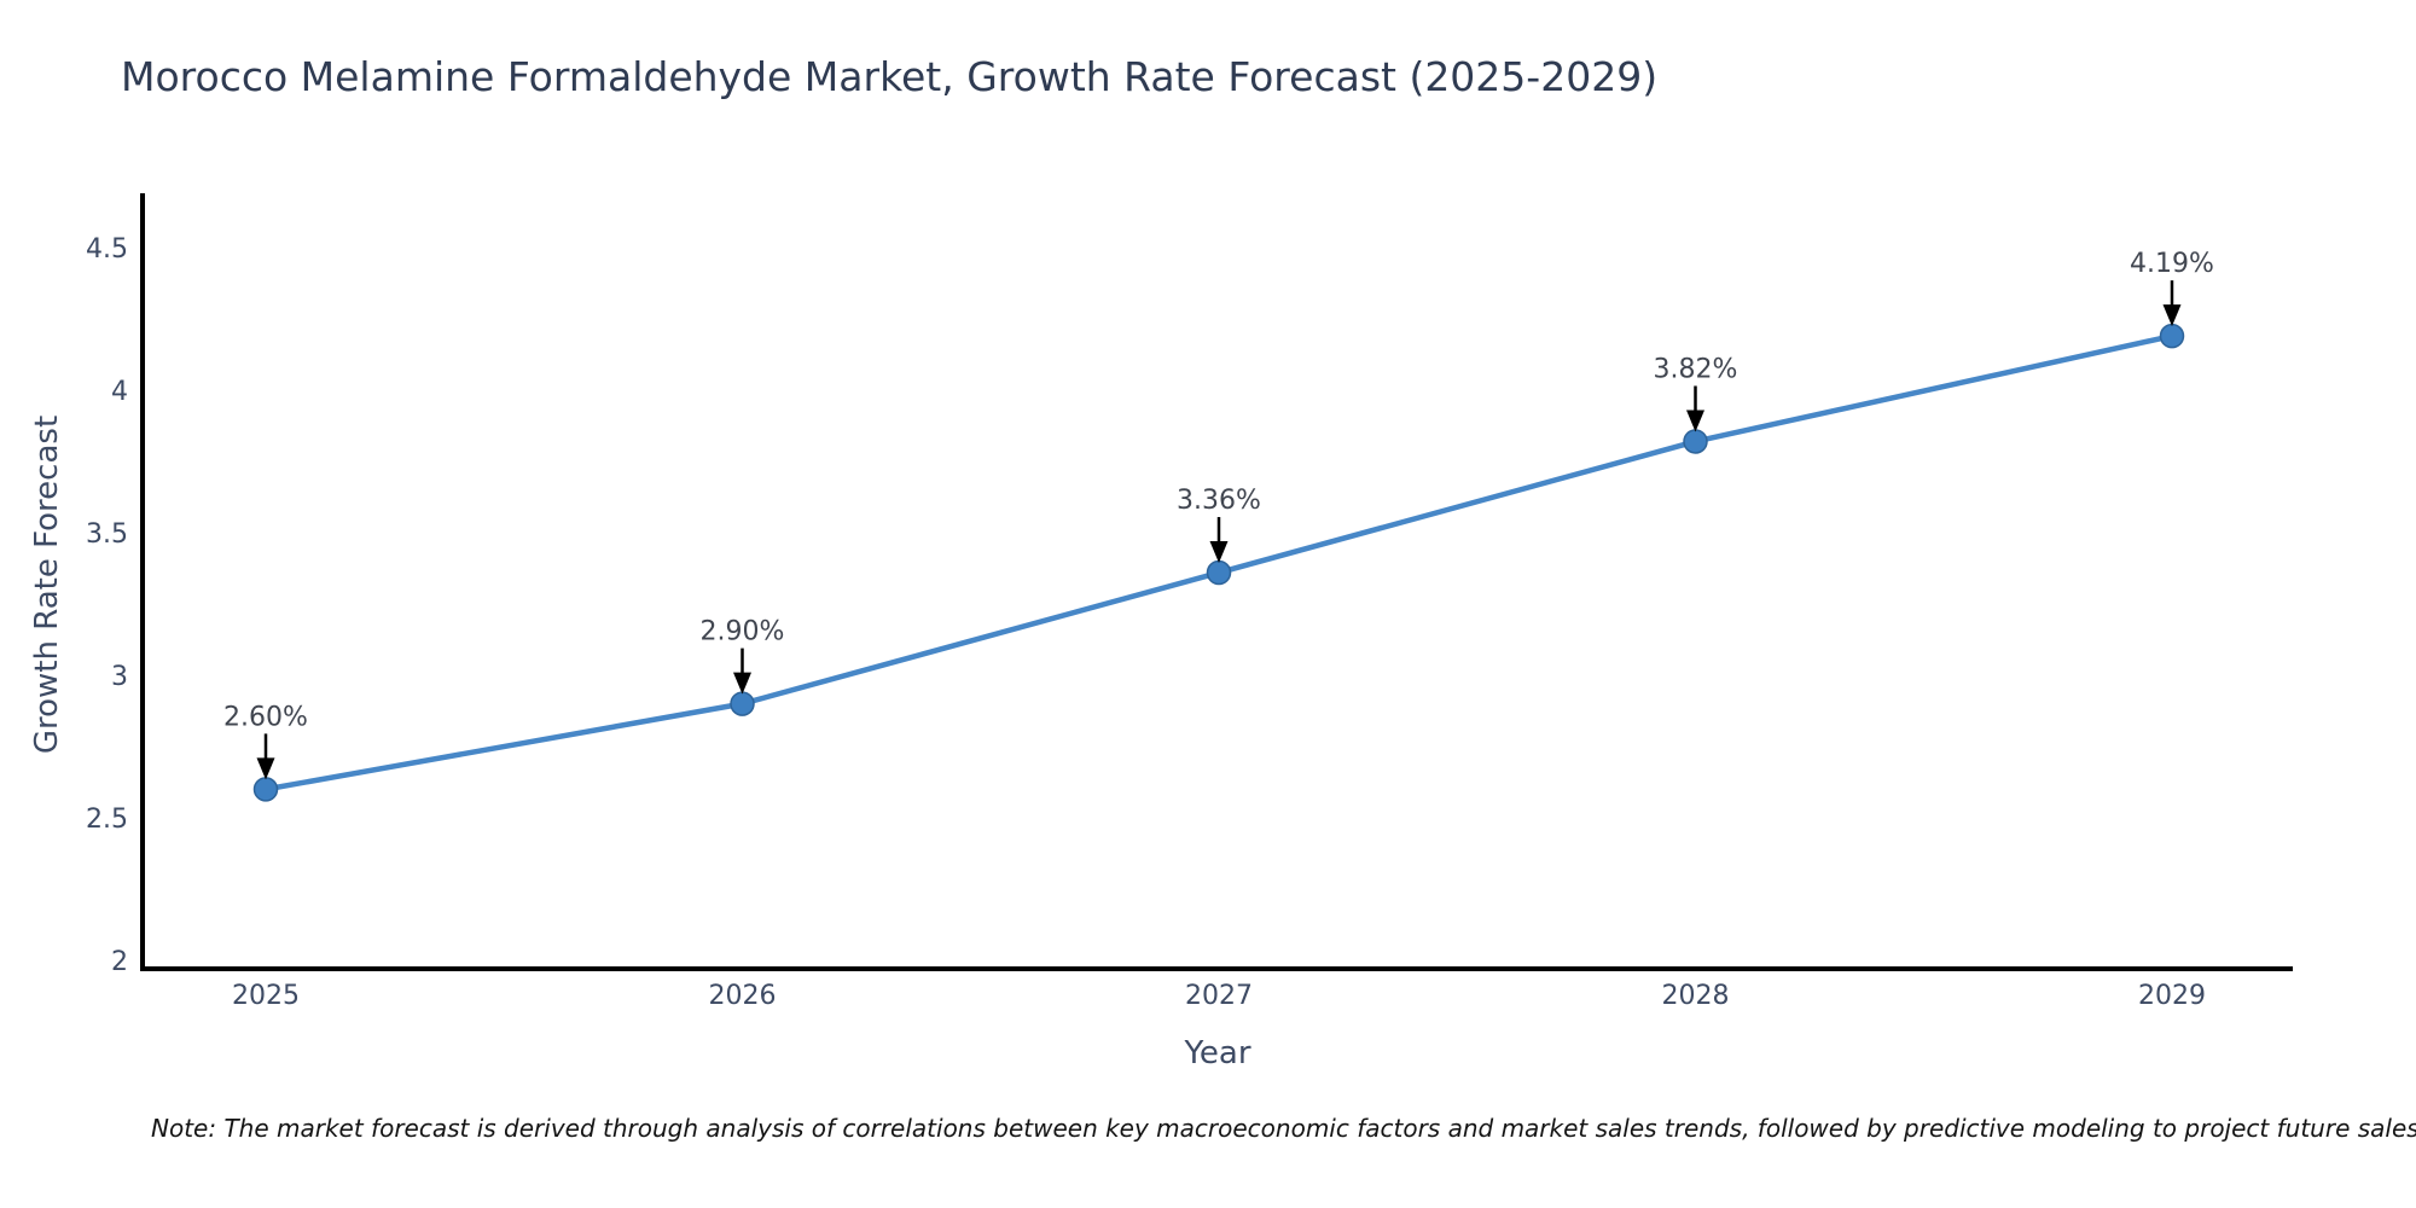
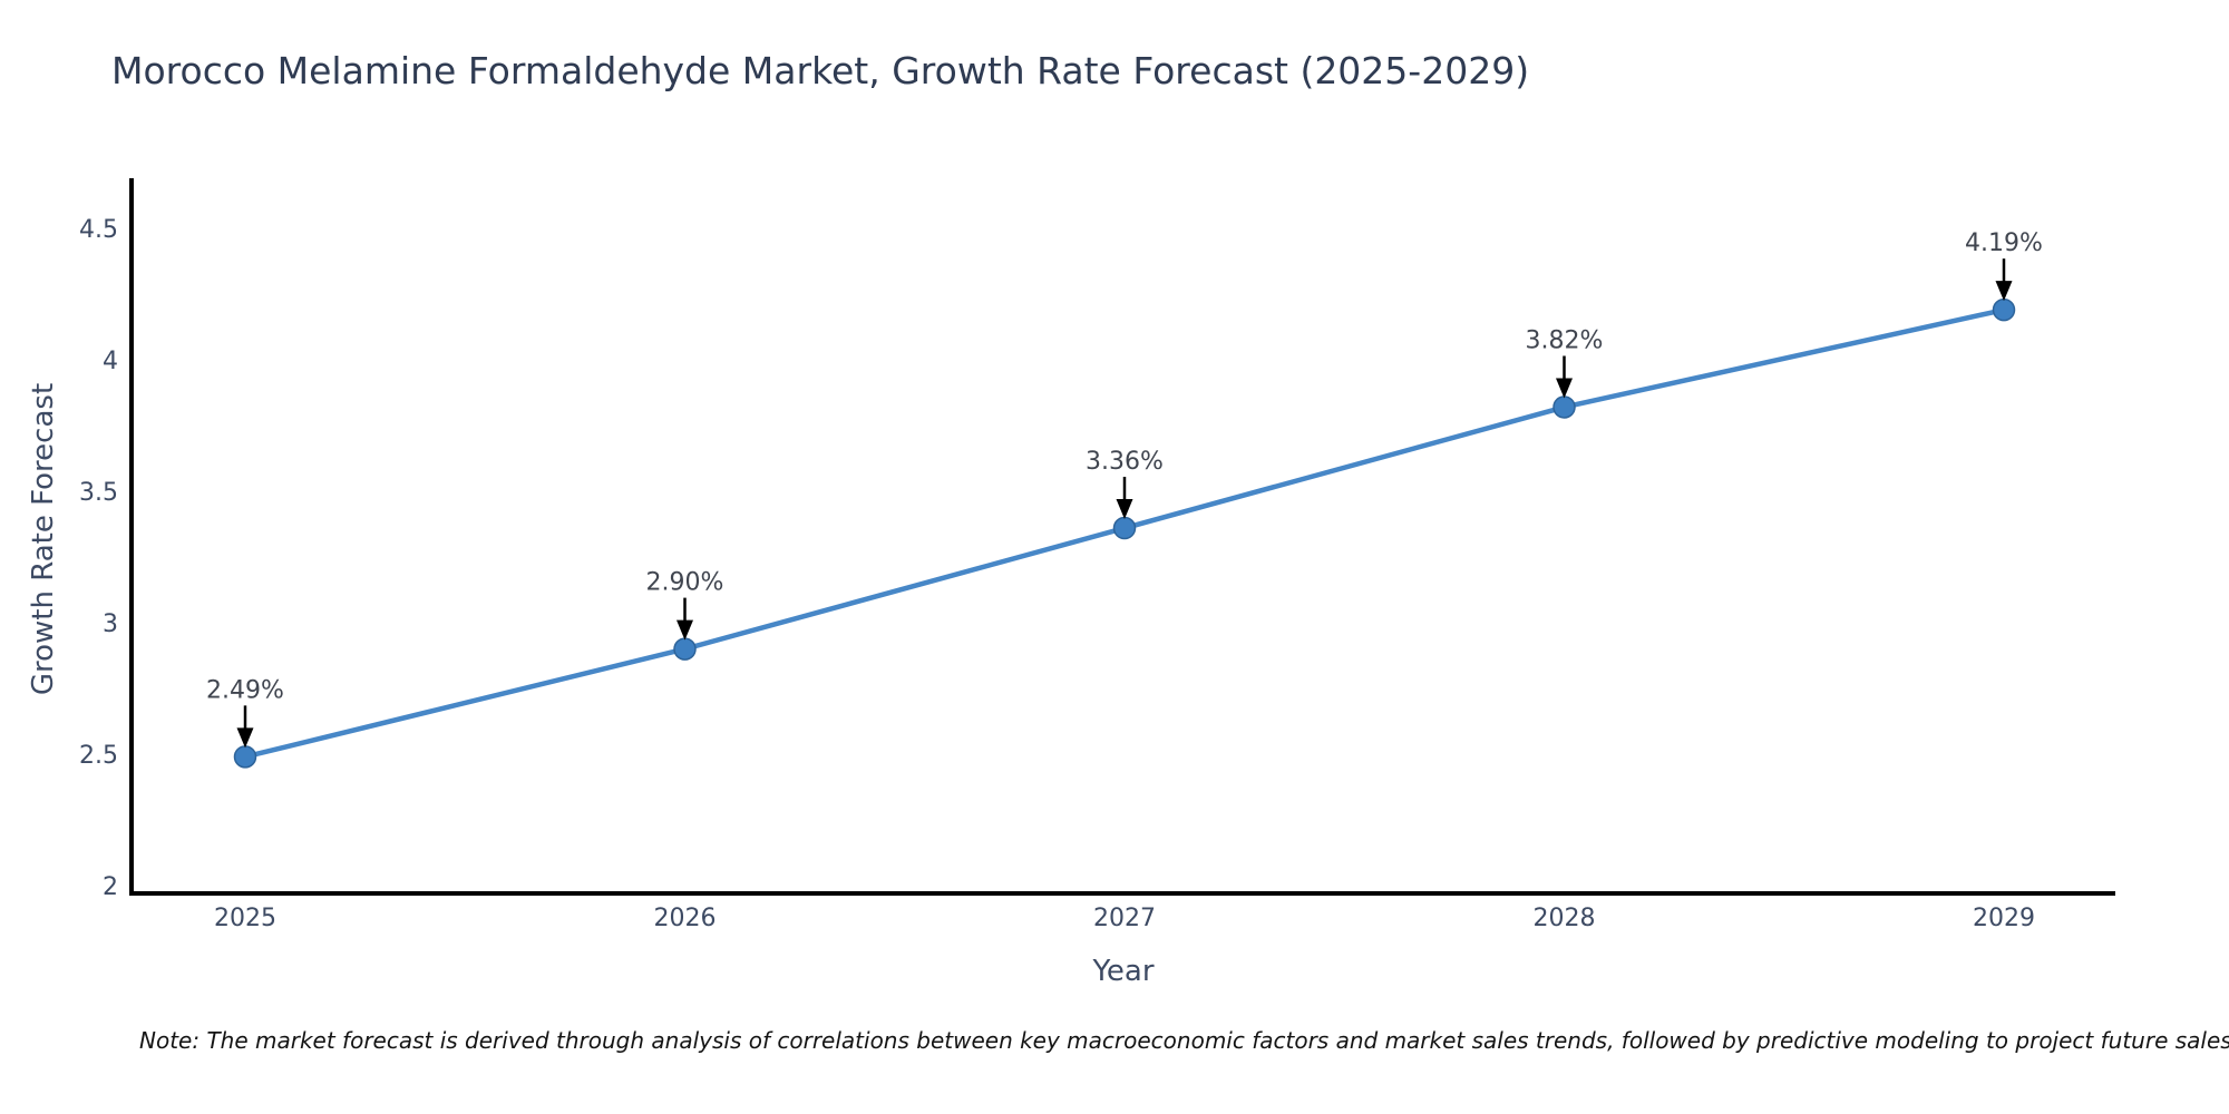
2025: 2.60% -> 2.49%
